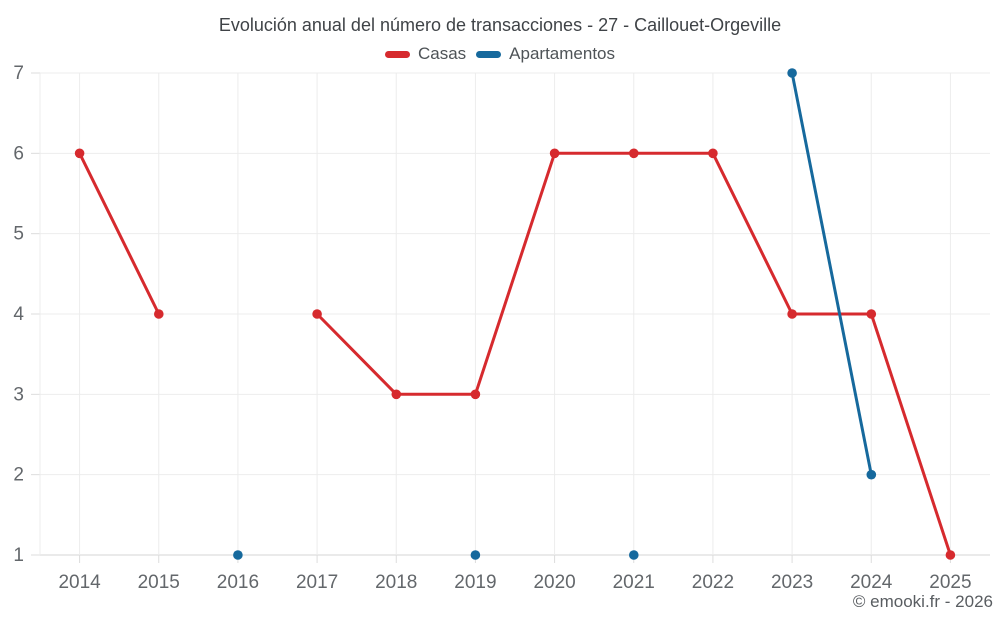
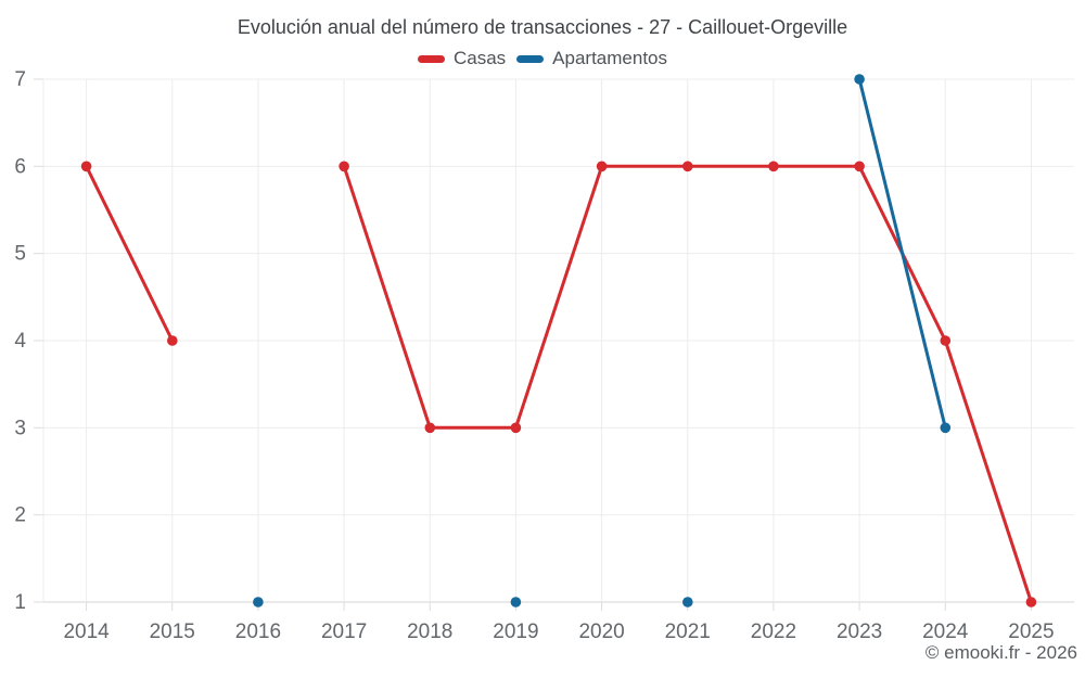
Casas/2017: 4 -> 6
Casas/2023: 4 -> 6
Apartamentos/2024: 2 -> 3
